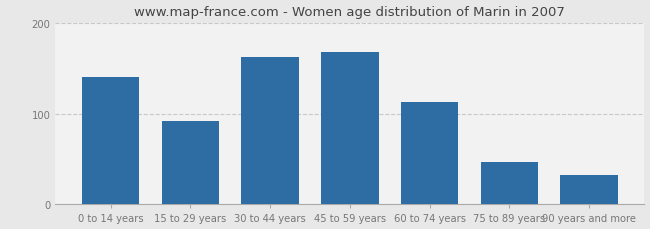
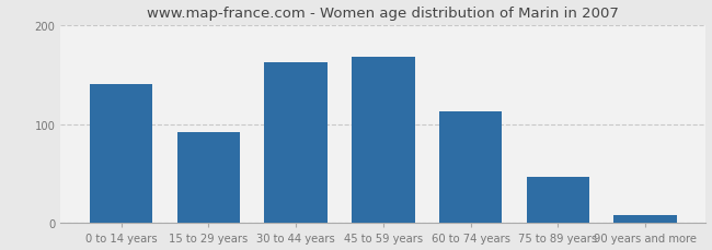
90 years and more: 32 -> 8
